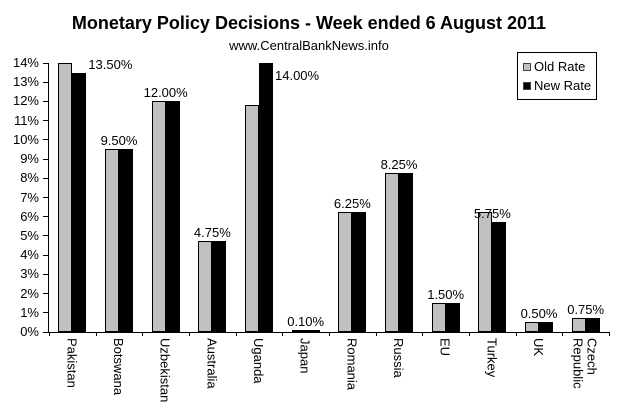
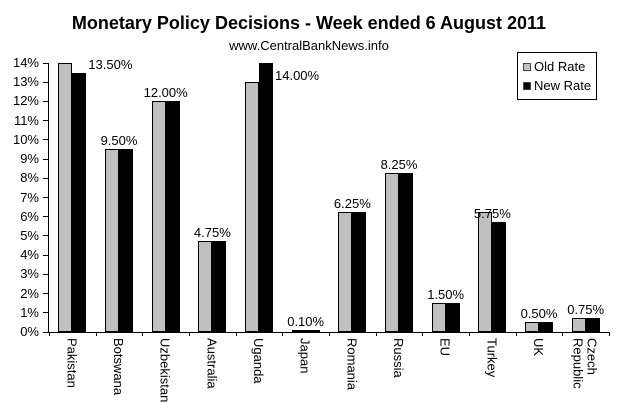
Old Rate/Uganda: 11.8% -> 13.0%
